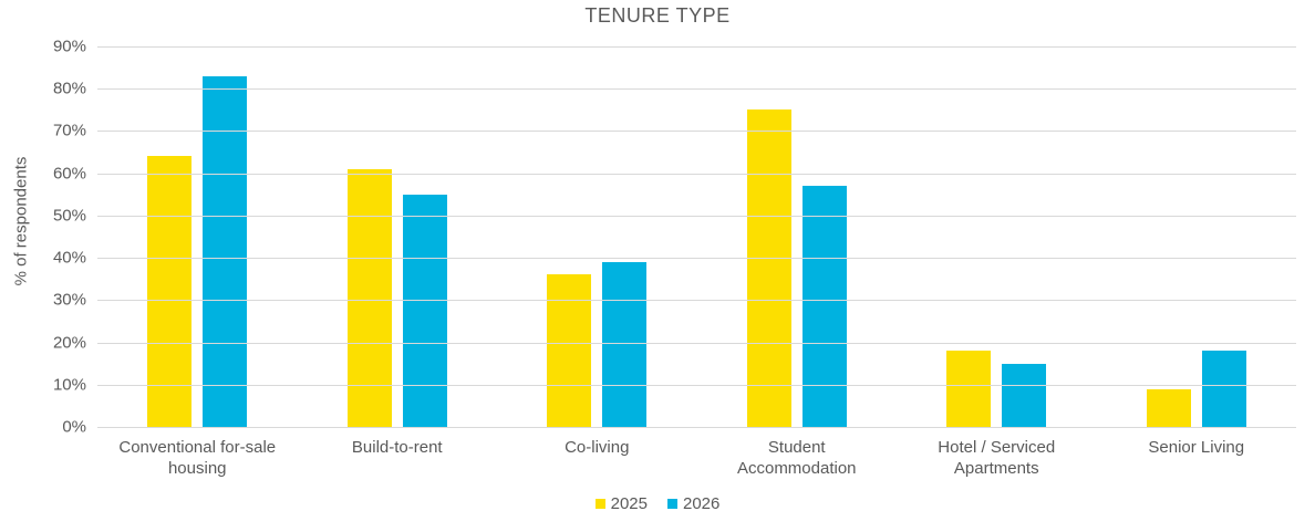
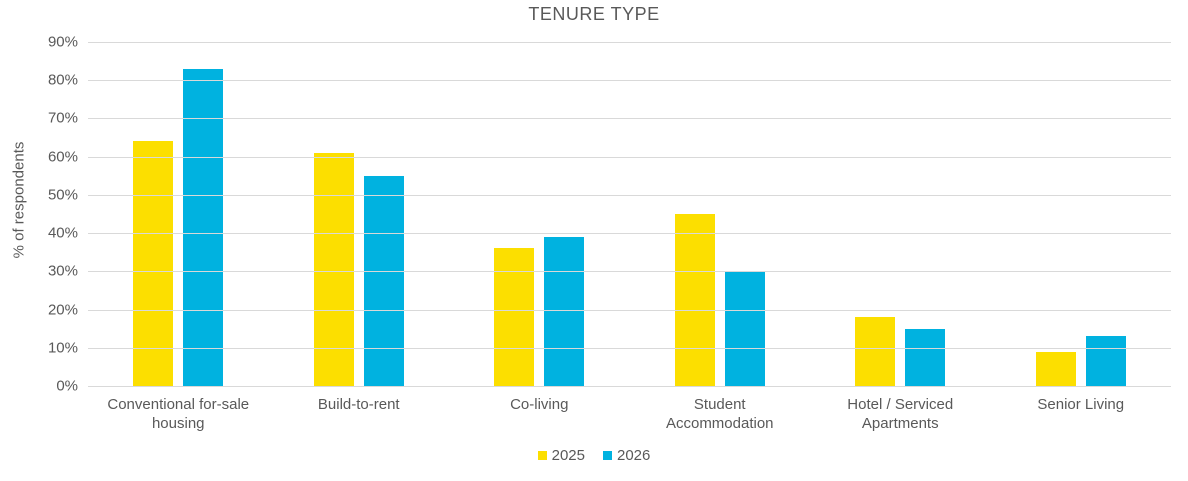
2025/Student Accommodation: 75% -> 45%
2026/Student Accommodation: 57% -> 30%
2026/Senior Living: 18% -> 13%
